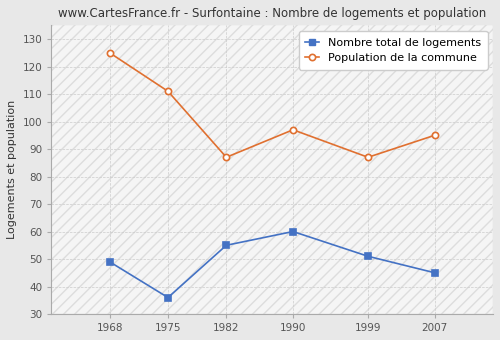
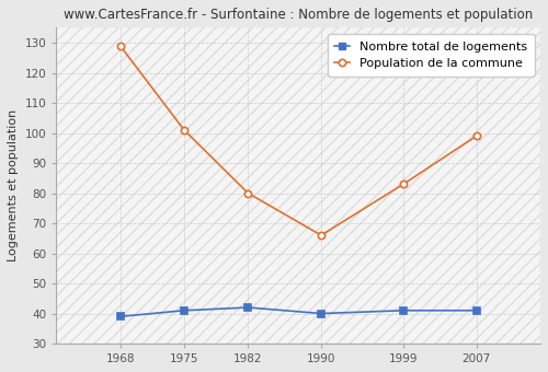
Nombre total de logements/1968: 49 -> 39
Population de la commune/1968: 125 -> 129
Nombre total de logements/1975: 36 -> 41
Population de la commune/1975: 111 -> 101
Nombre total de logements/1982: 55 -> 42
Population de la commune/1982: 87 -> 80
Nombre total de logements/1990: 60 -> 40
Population de la commune/1990: 97 -> 66
Nombre total de logements/1999: 51 -> 41
Population de la commune/1999: 87 -> 83
Nombre total de logements/2007: 45 -> 41
Population de la commune/2007: 95 -> 99
